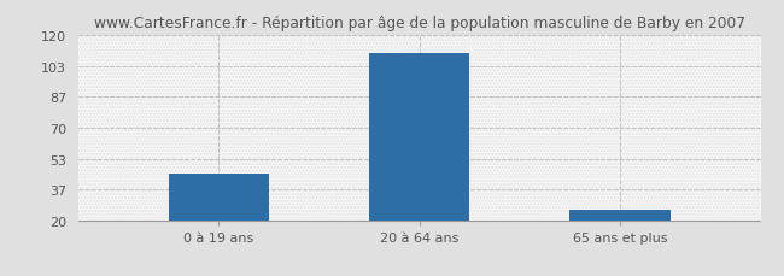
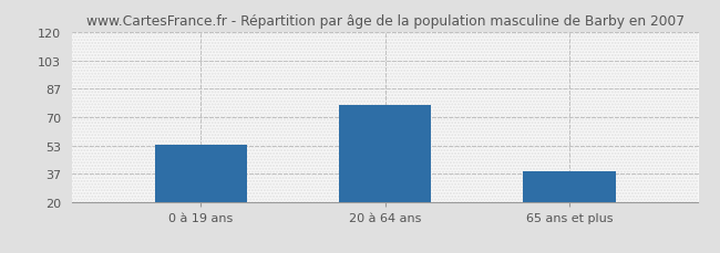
0 à 19 ans: 45 -> 54
20 à 64 ans: 110 -> 77
65 ans et plus: 26 -> 38
